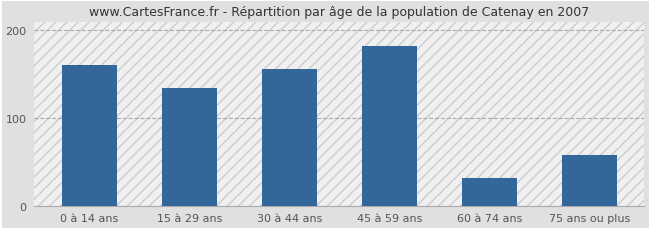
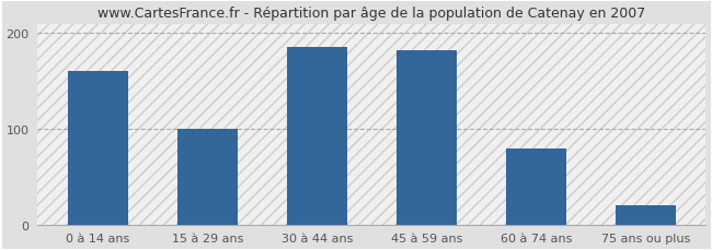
15 à 29 ans: 134 -> 100
30 à 44 ans: 156 -> 185
60 à 74 ans: 32 -> 80
75 ans ou plus: 58 -> 20
